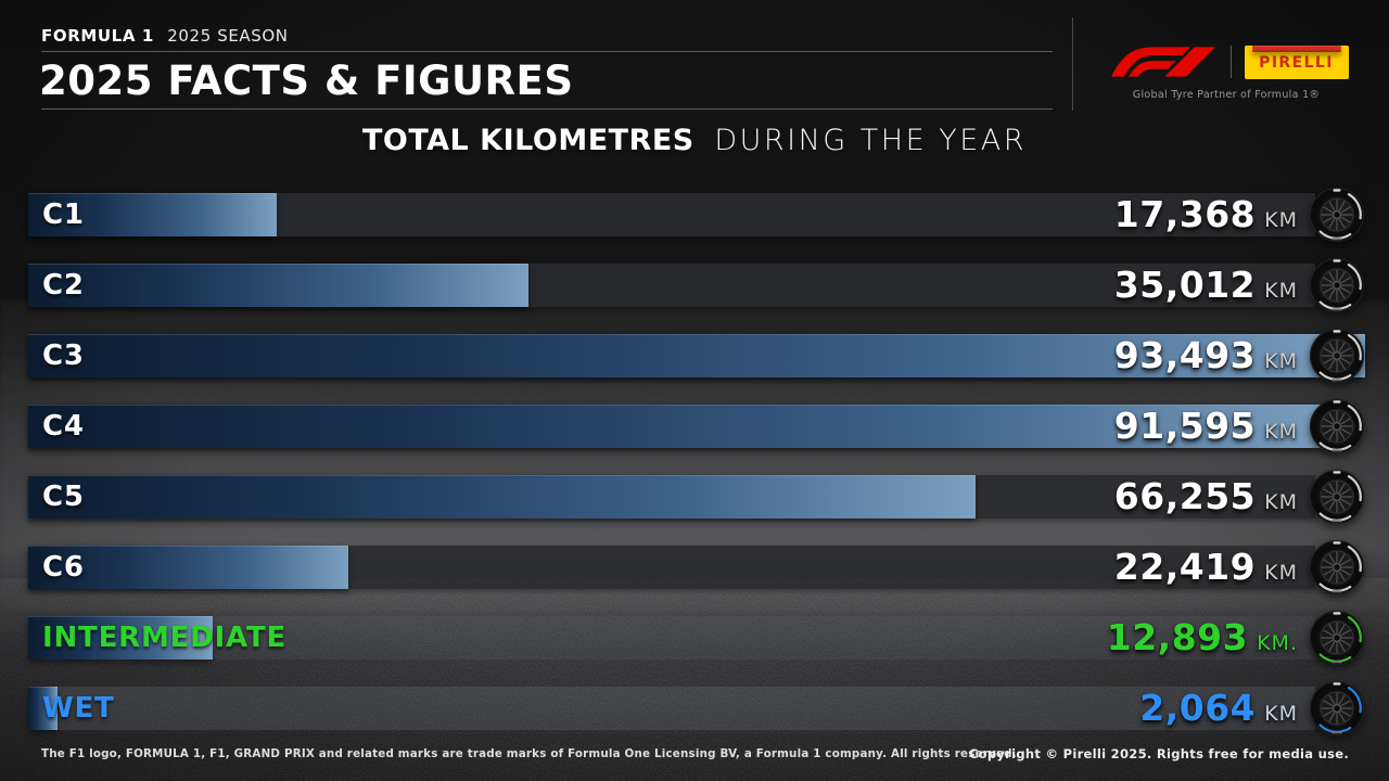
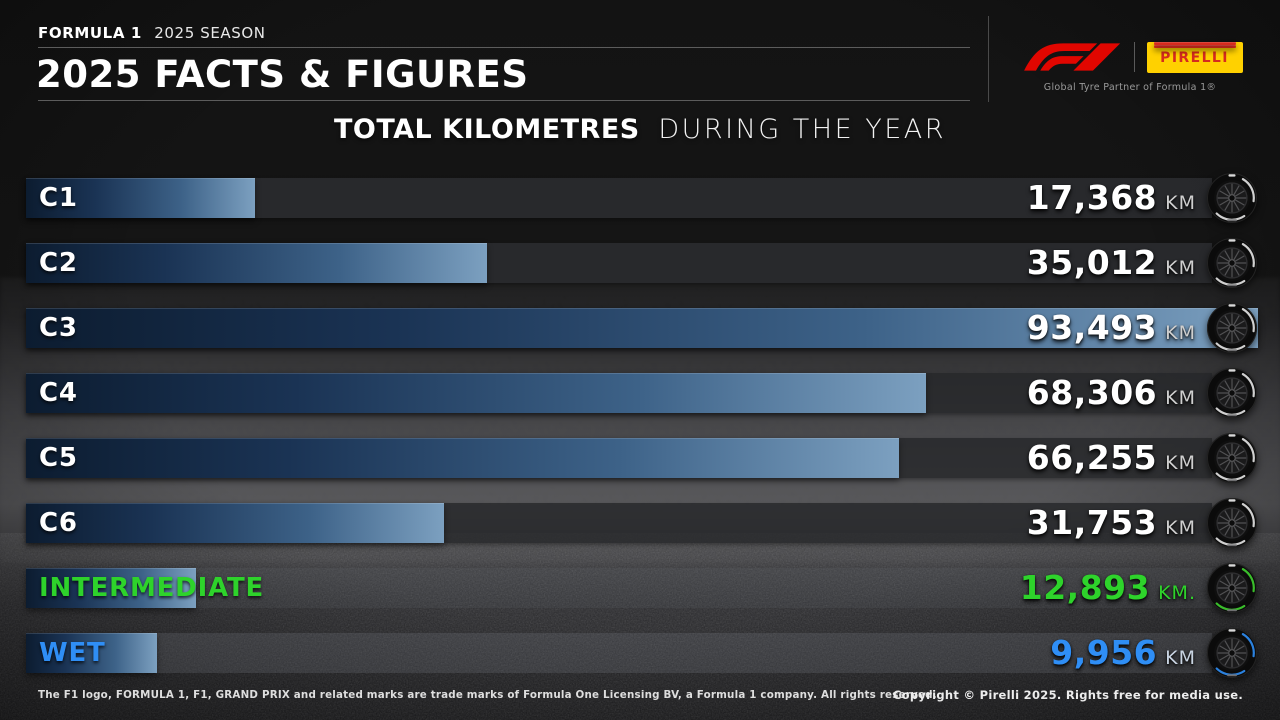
C4: 91,595 -> 68,306
C6: 22,419 -> 31,753
WET: 2,064 -> 9,956
